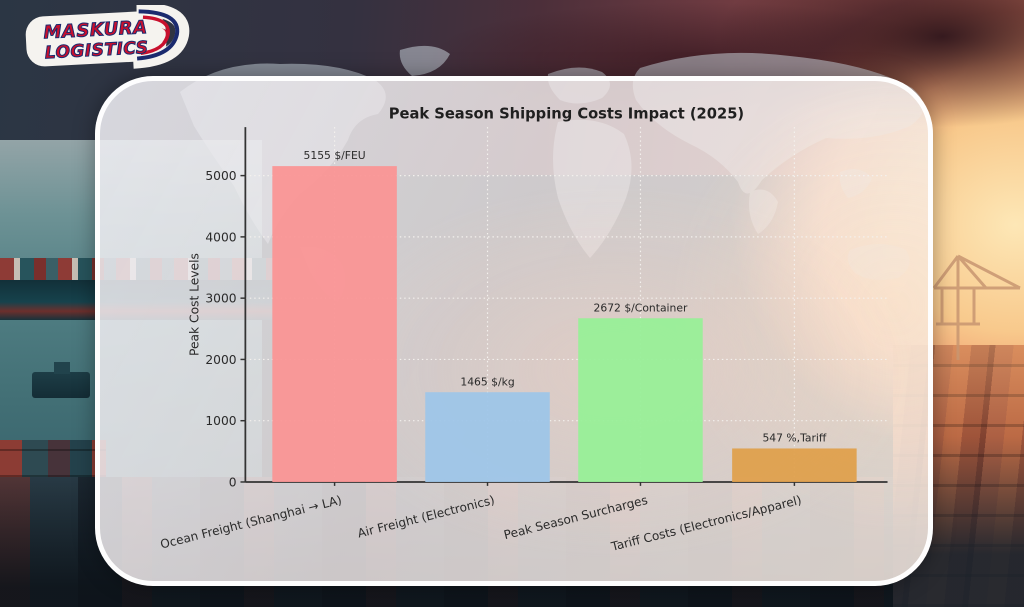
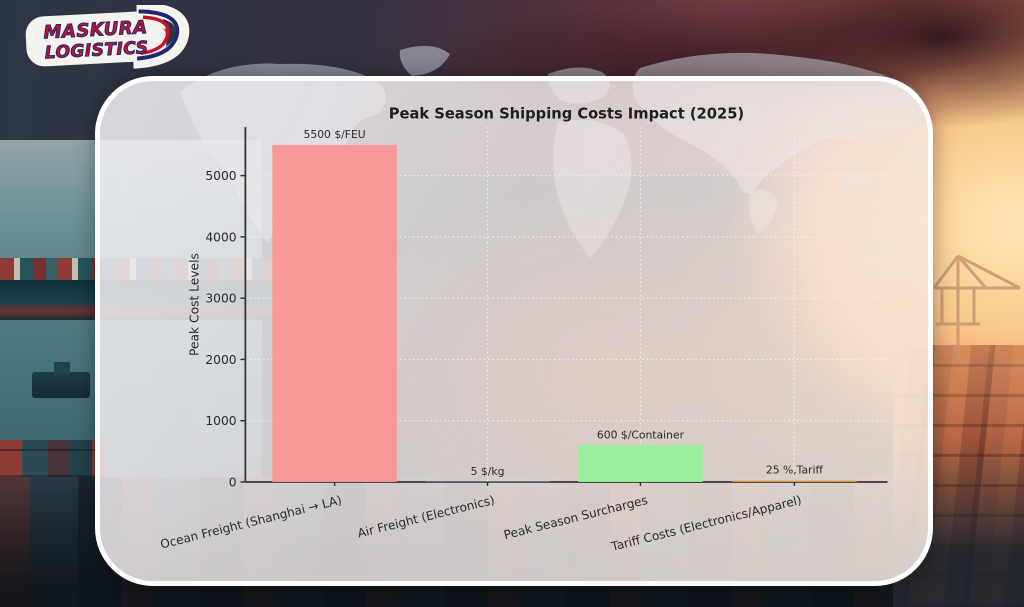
Ocean Freight (Shanghai → LA): 5155 -> 5500
Air Freight (Electronics): 1465 -> 5
Peak Season Surcharges: 2672 -> 600
Tariff Costs (Electronics/Apparel): 547 -> 25
